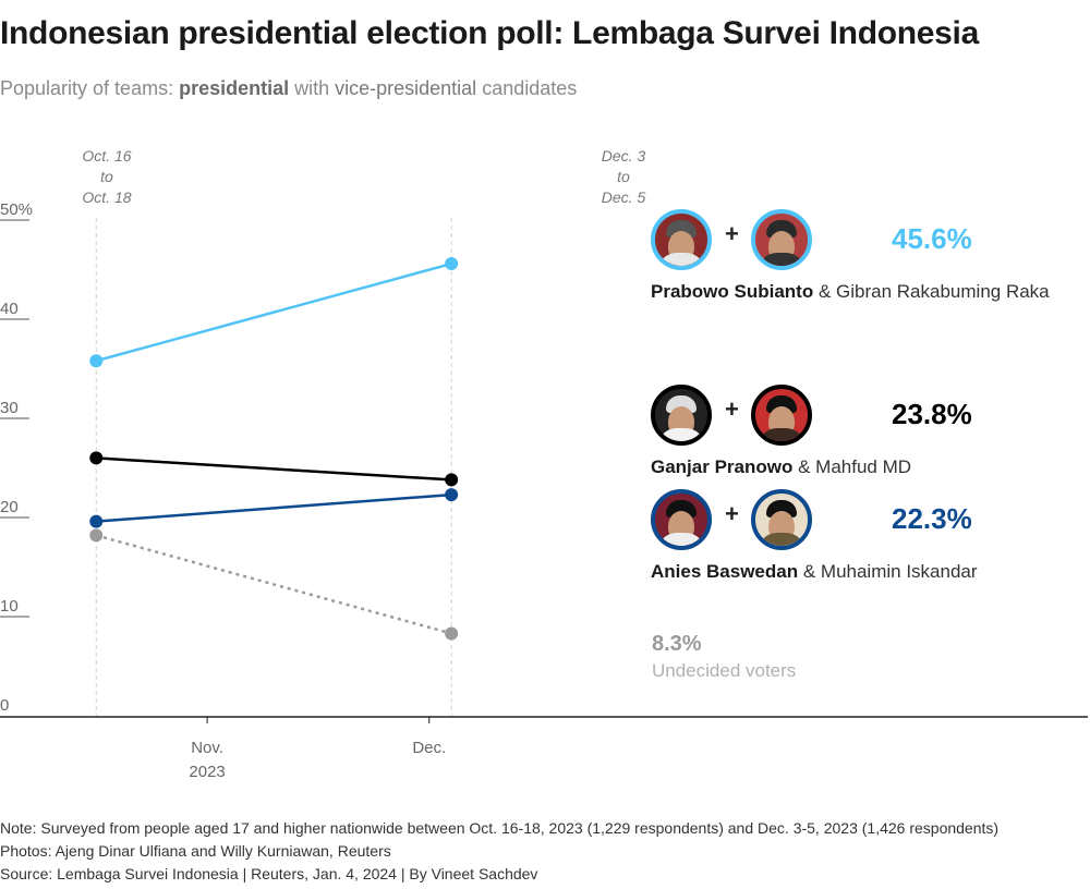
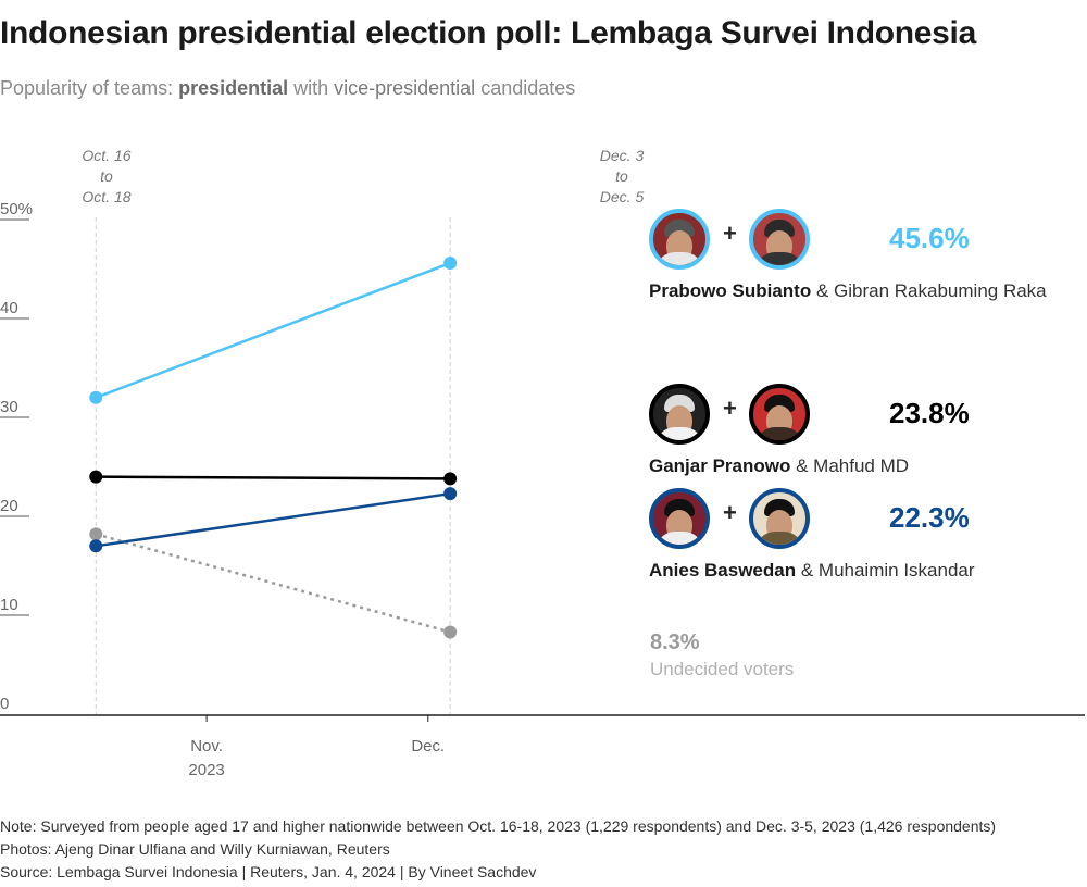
Prabowo Subianto & Gibran Rakabuming Raka/Oct. 16 to Oct. 18: 36% -> 32%
Ganjar Pranowo & Mahfud MD/Oct. 16 to Oct. 18: 26% -> 24%
Anies Baswedan & Muhaimin Iskandar/Oct. 16 to Oct. 18: 20% -> 17%
